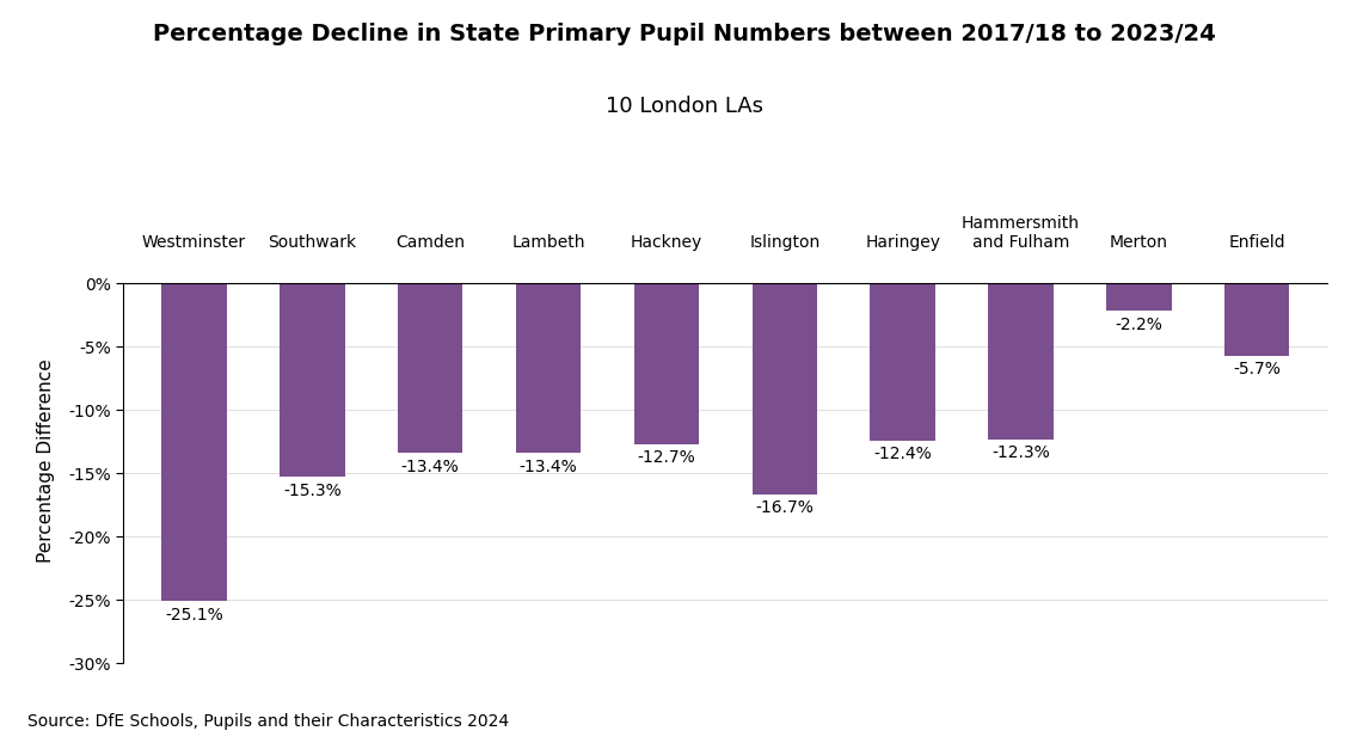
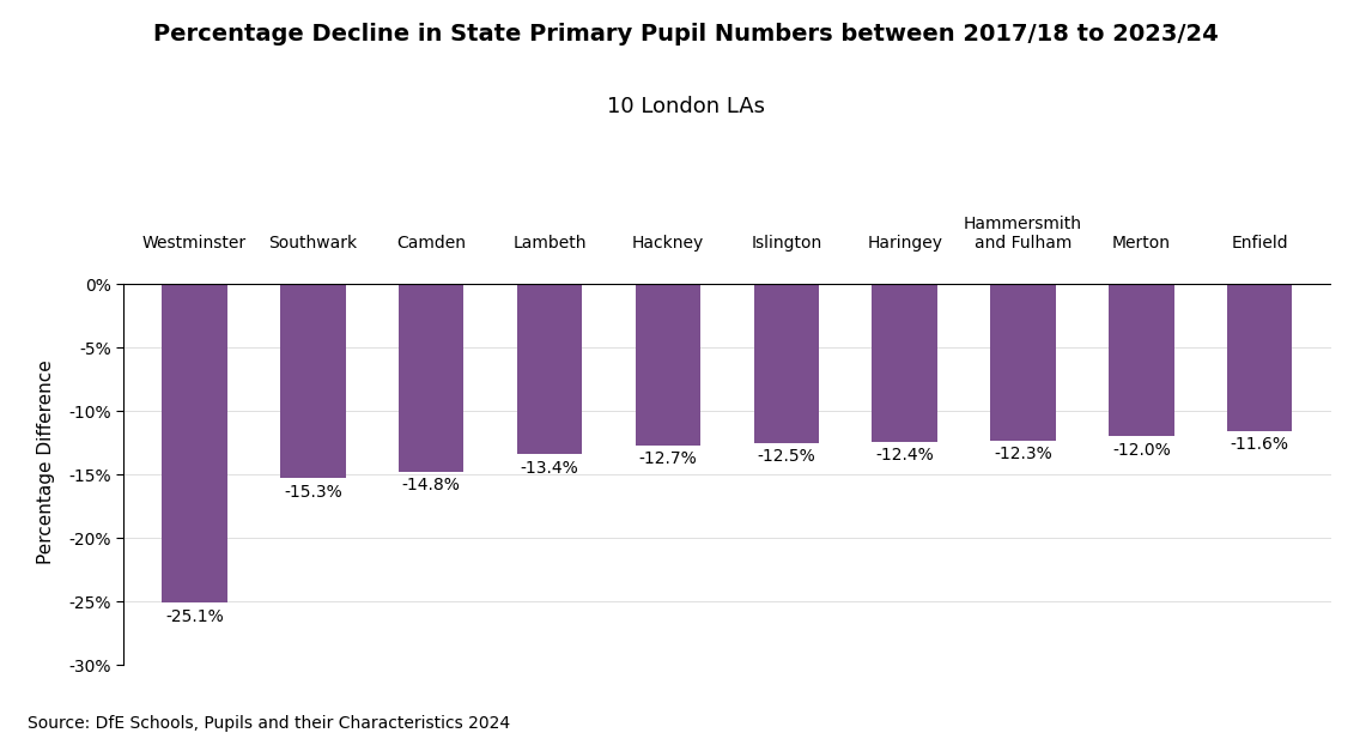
Camden: -13.4% -> -14.8%
Islington: -16.7% -> -12.5%
Merton: -2.2% -> -12.0%
Enfield: -5.7% -> -11.6%
